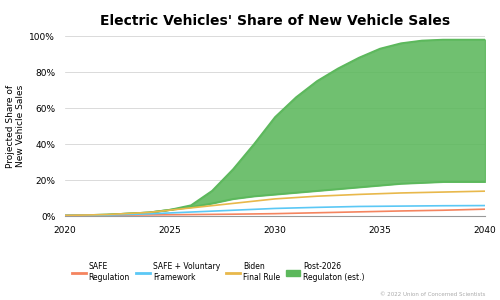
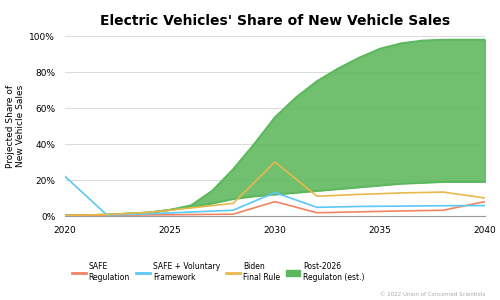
SAFE + Voluntary Framework/2020: 0% -> 22%
SAFE Regulation/2030: 1% -> 8%
SAFE + Voluntary Framework/2030: 4% -> 13%
Biden Final Rule/2030: 10% -> 30%
SAFE Regulation/2040: 4% -> 8%
Biden Final Rule/2040: 14% -> 10%
